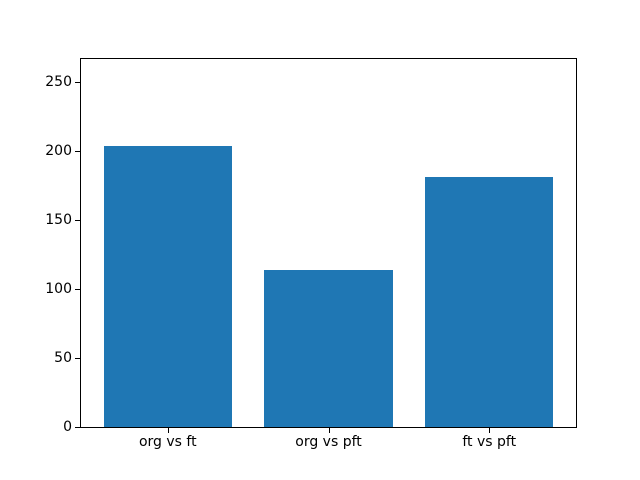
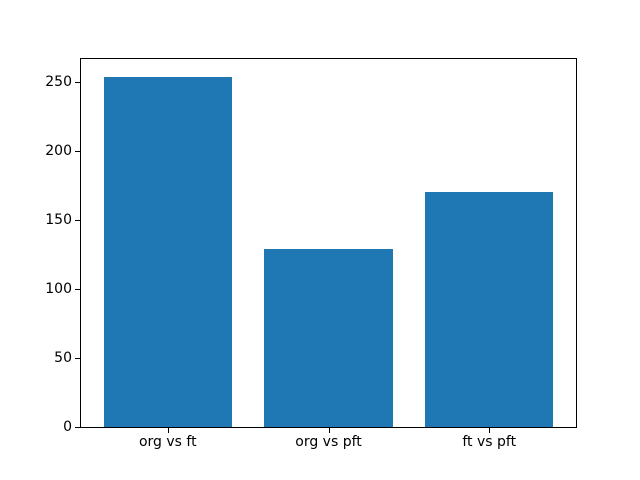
org vs ft: 204 -> 254
org vs pft: 114 -> 129
ft vs pft: 181 -> 170
